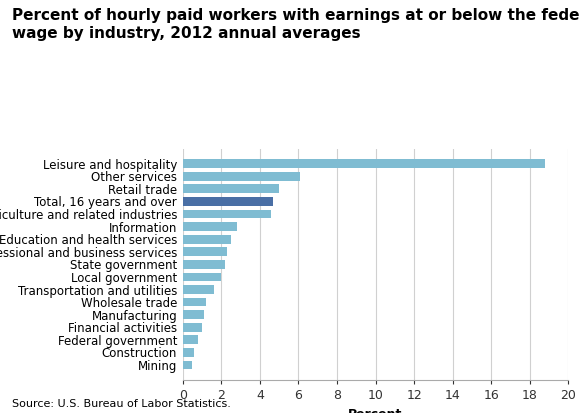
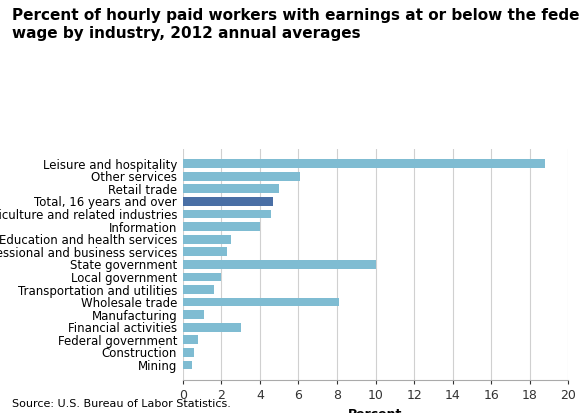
Information: 2.8 -> 4.0
State government: 2.2 -> 10.0
Wholesale trade: 1.2 -> 8.1
Financial activities: 1.0 -> 3.0
